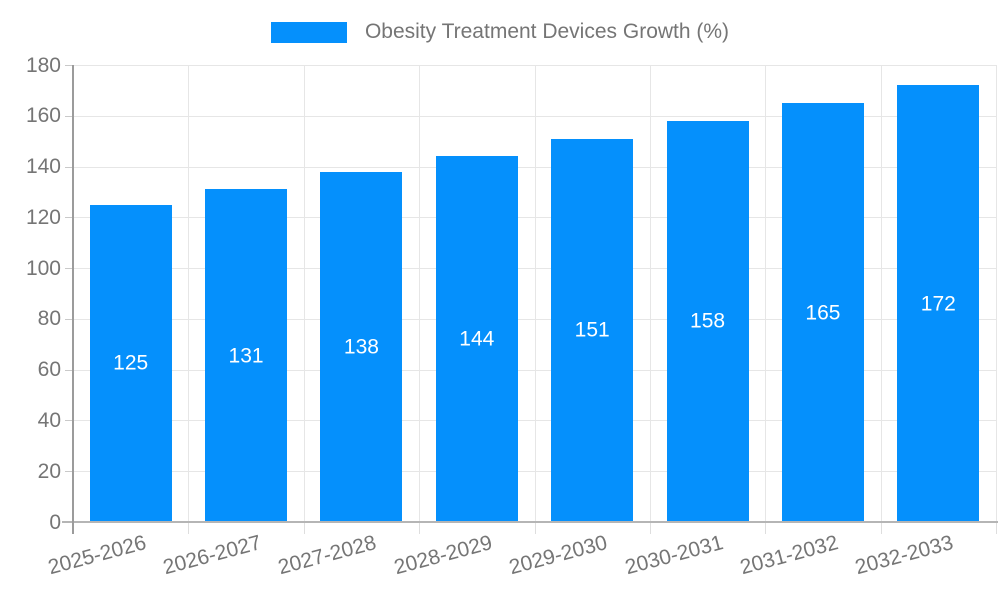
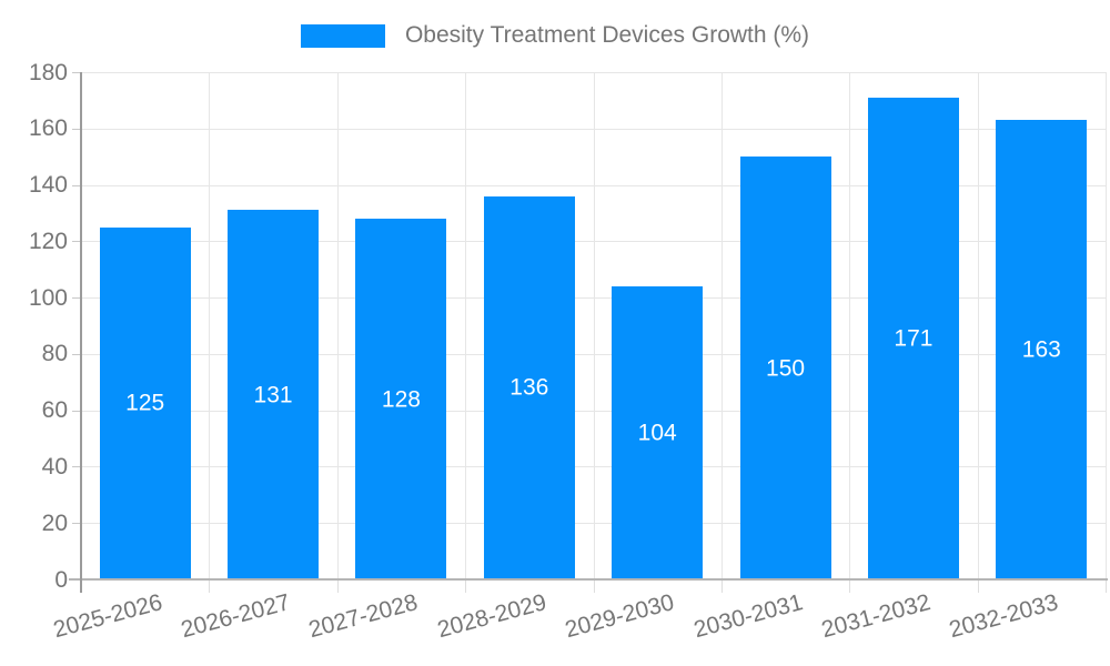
2027-2028: 138 -> 128
2028-2029: 144 -> 136
2029-2030: 151 -> 104
2030-2031: 158 -> 150
2031-2032: 165 -> 171
2032-2033: 172 -> 163
